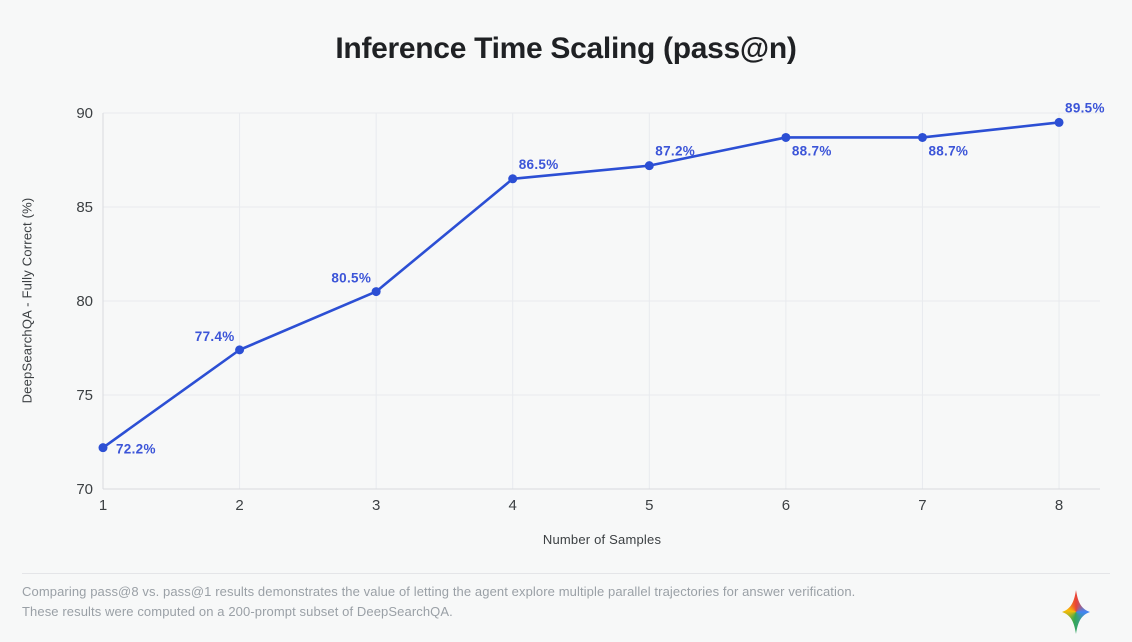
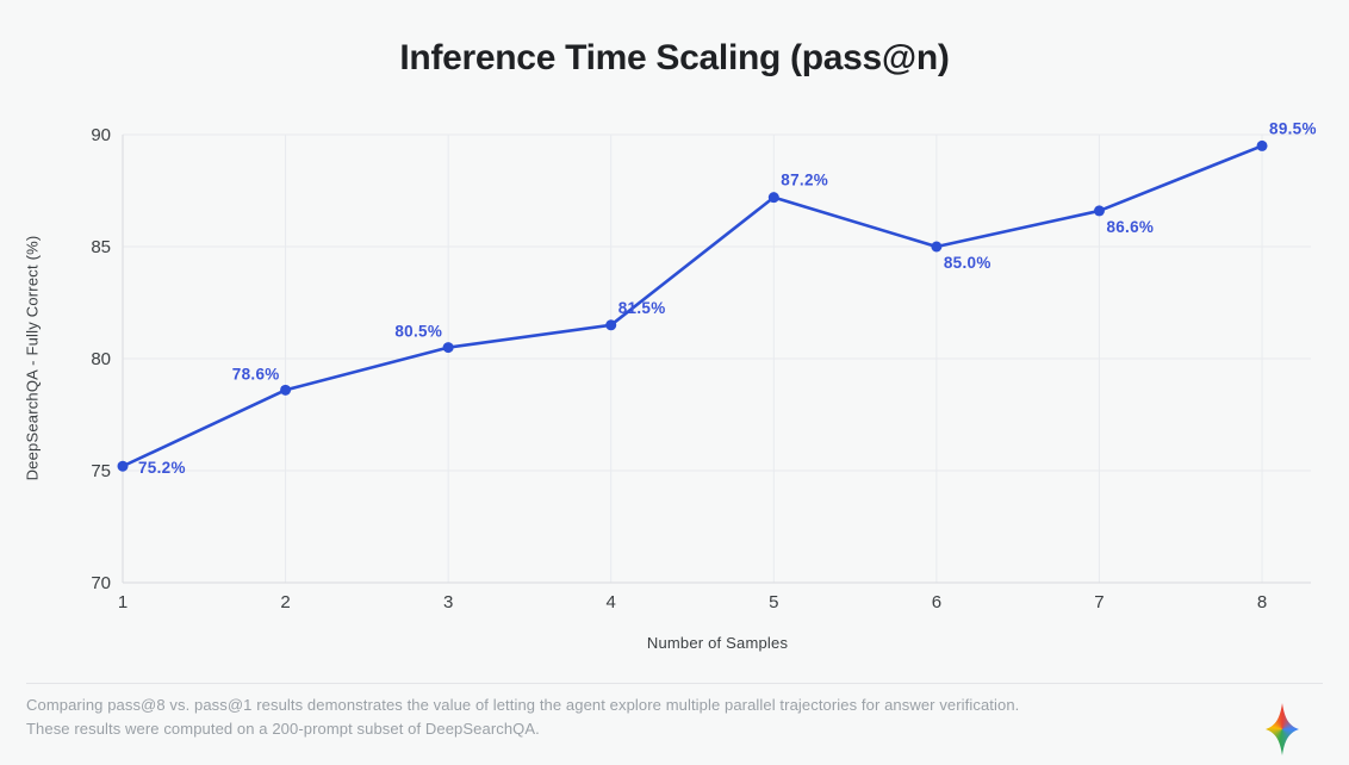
1: 72.2% -> 75.2%
2: 77.4% -> 78.6%
4: 86.5% -> 81.5%
6: 88.7% -> 85.0%
7: 88.7% -> 86.6%
